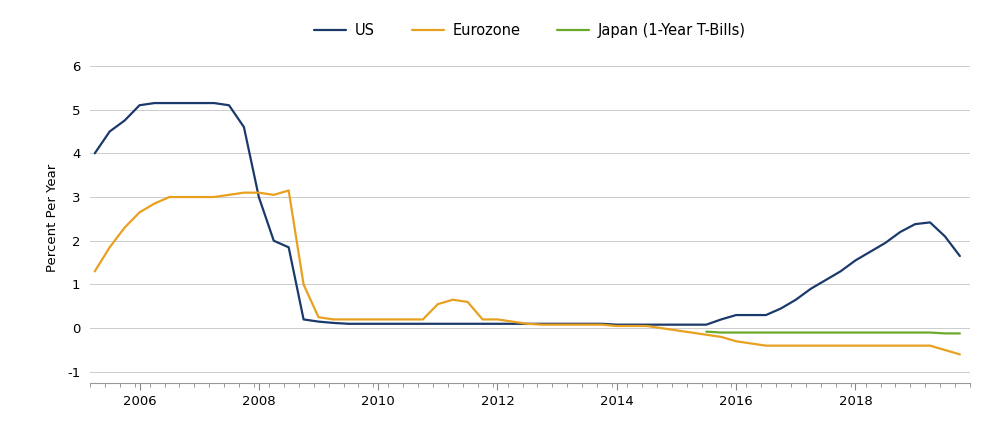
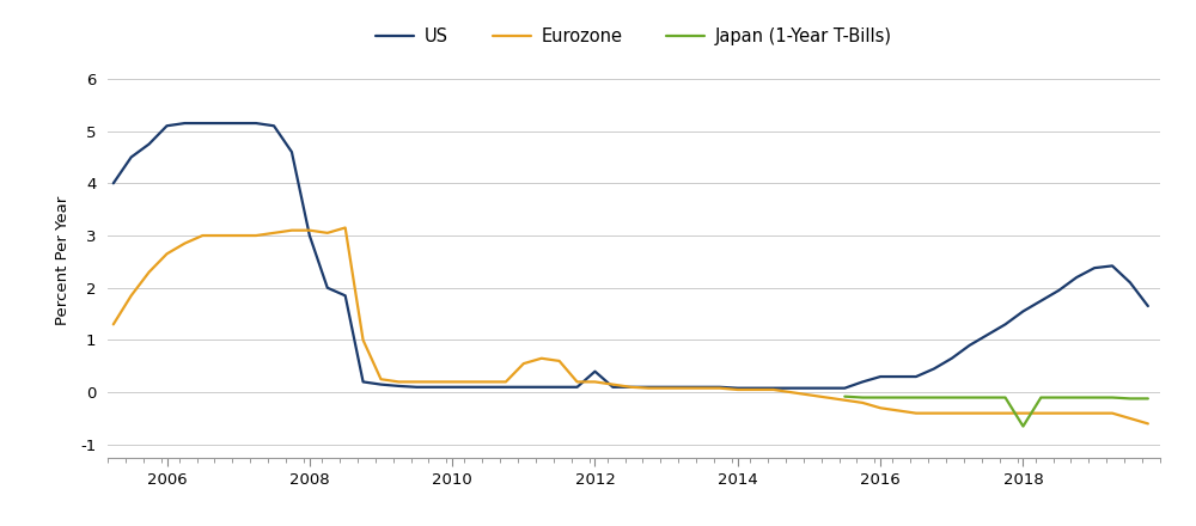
US/2012: 0.10 -> 0.40
Japan (1-Year T-Bills)/2018: -0.10 -> -0.65
